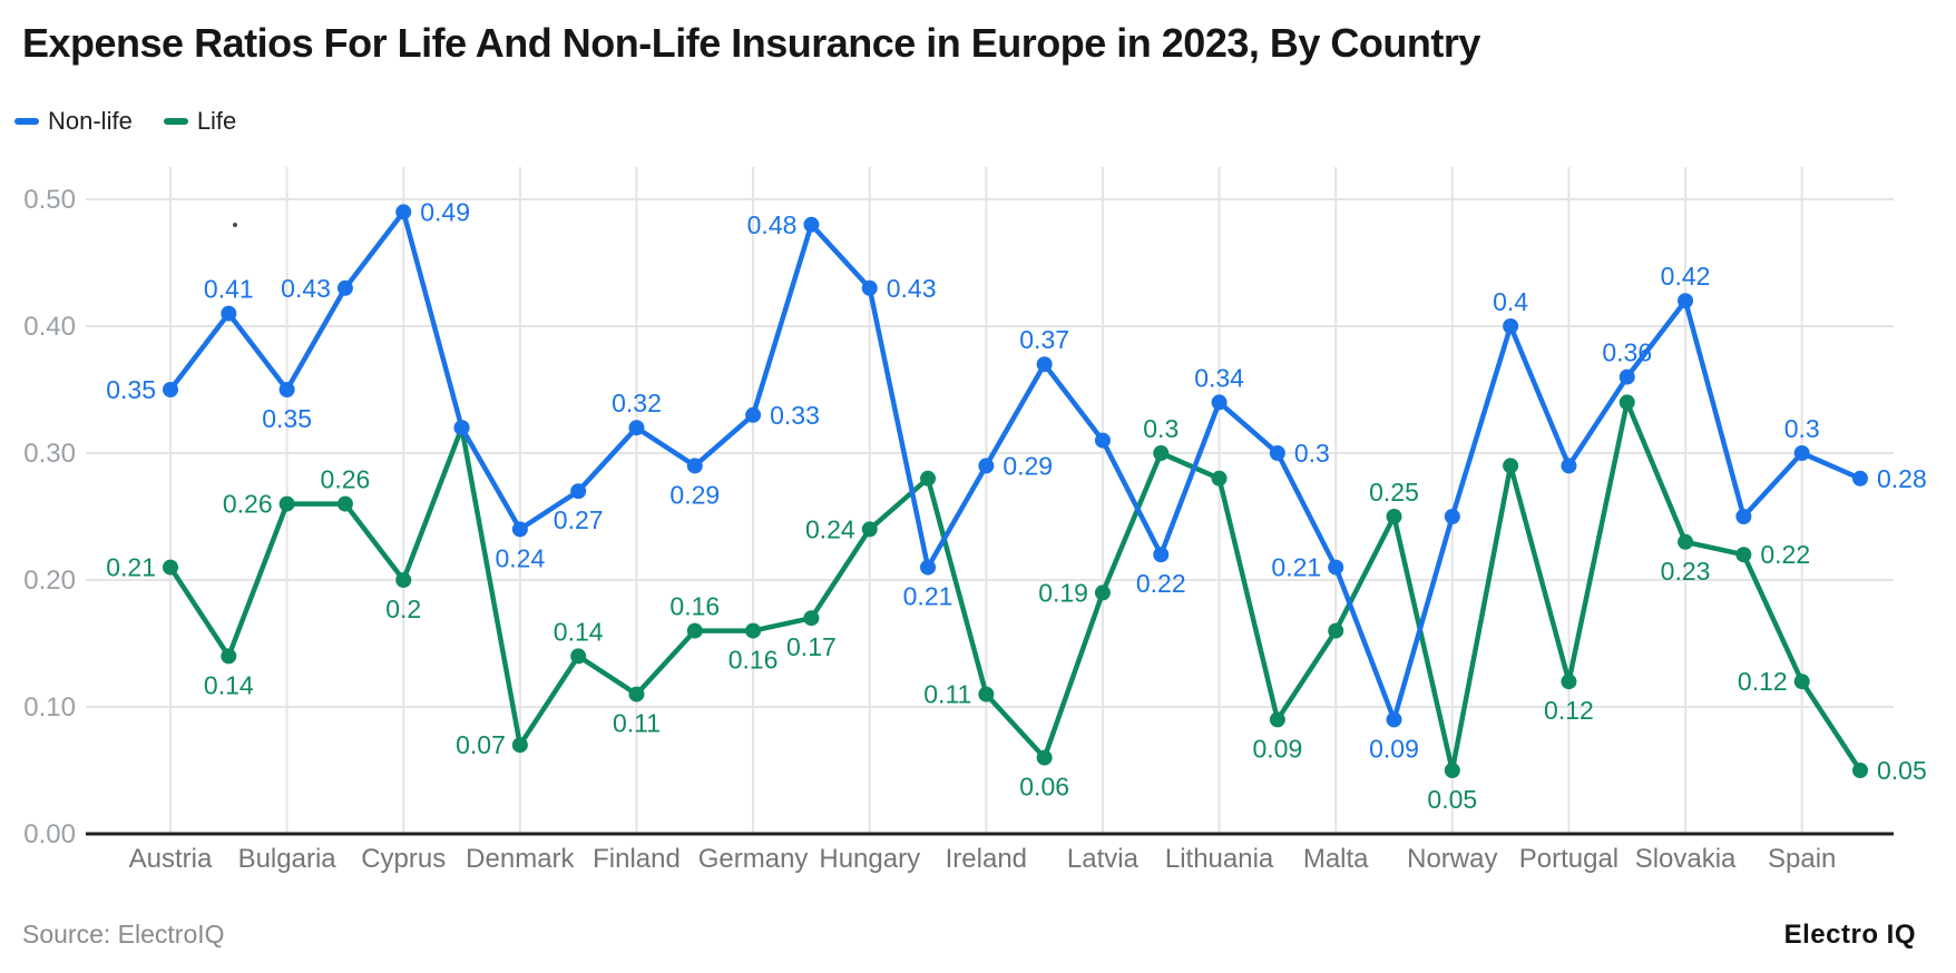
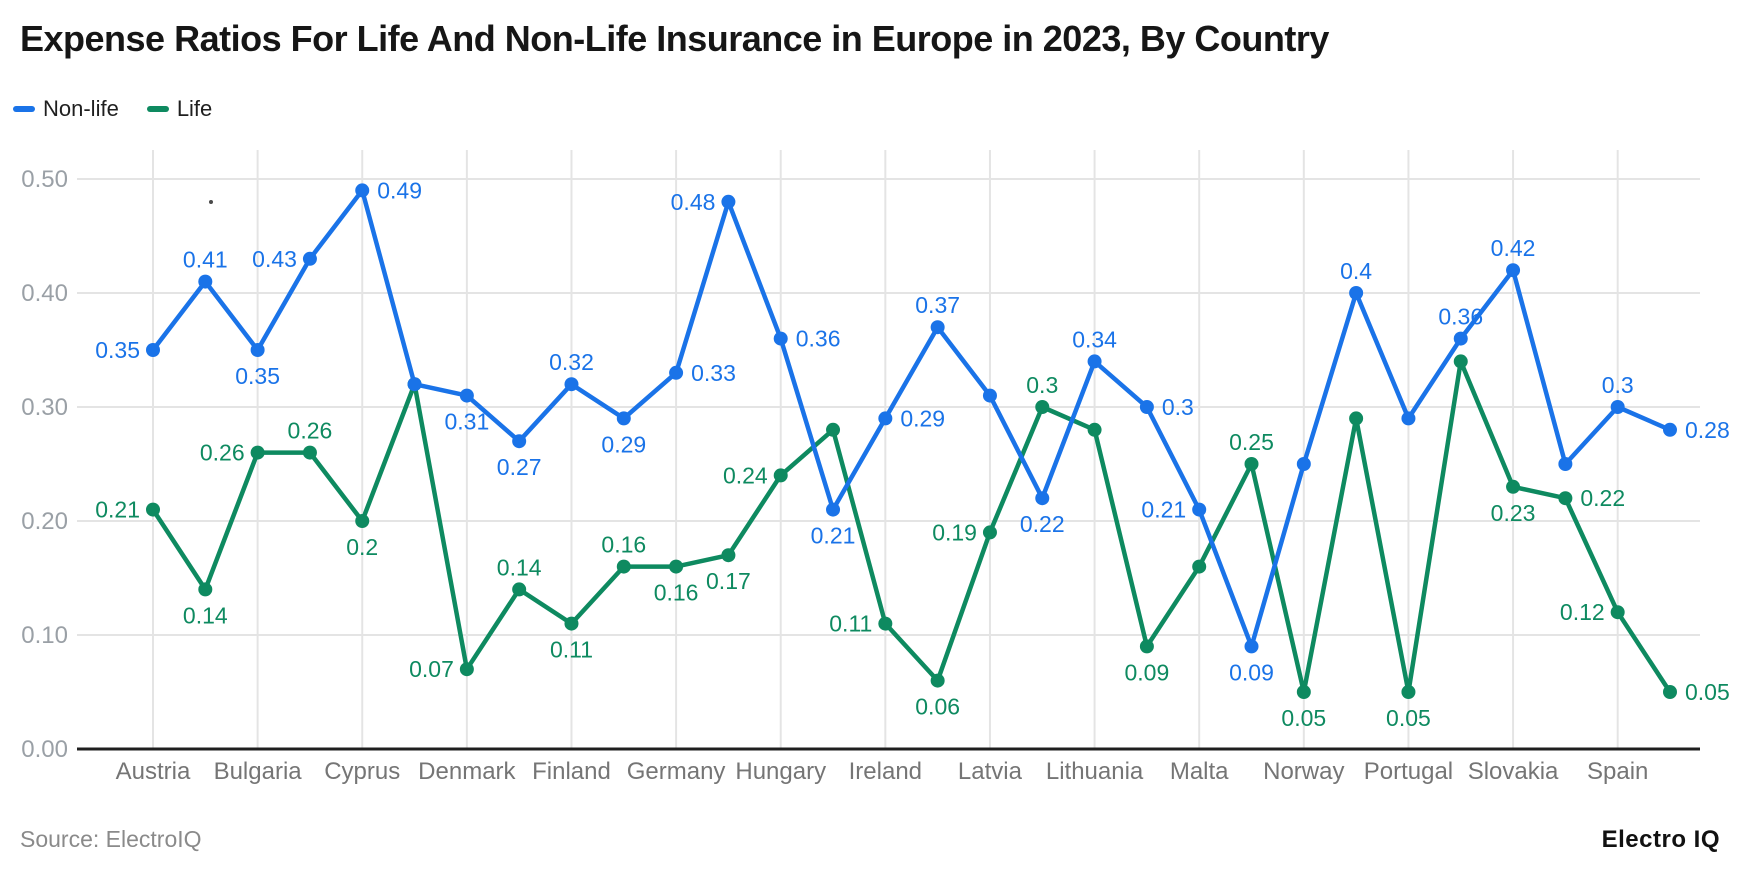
Non-life/Denmark: 0.24 -> 0.31
Non-life/Hungary: 0.43 -> 0.36
Life/Portugal: 0.12 -> 0.05
